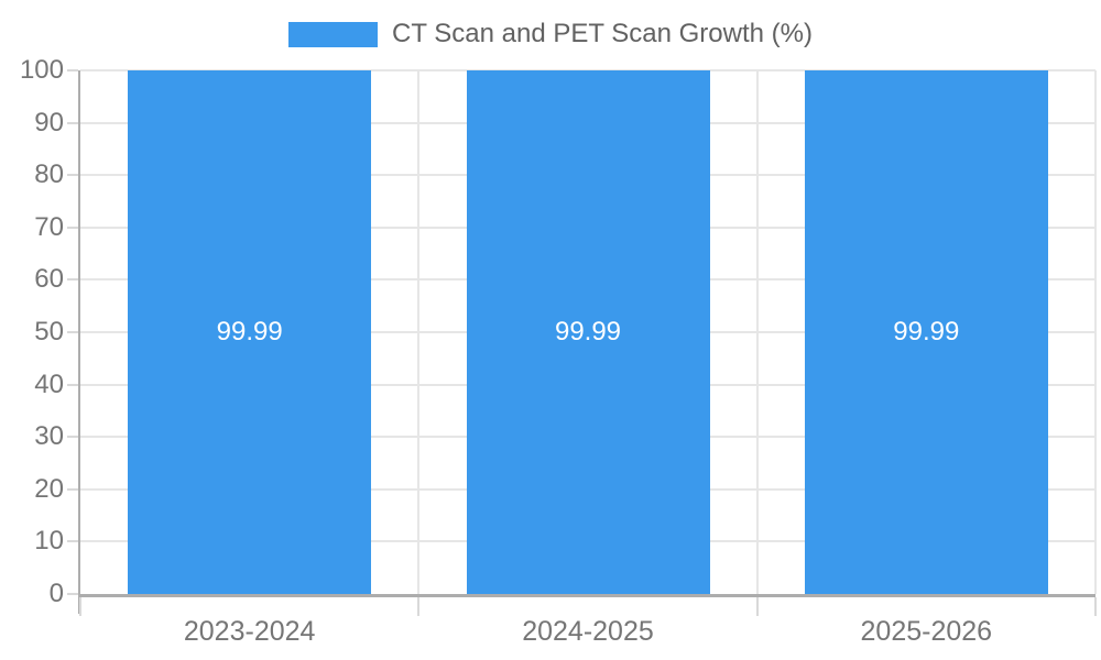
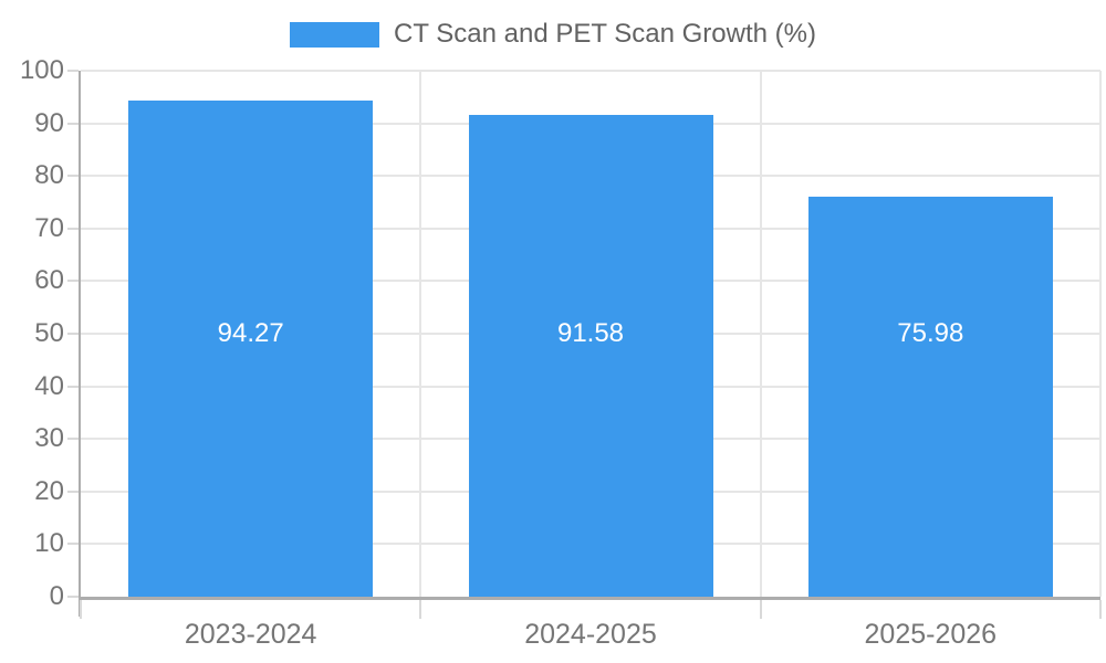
2023-2024: 99.99 -> 94.27
2024-2025: 99.99 -> 91.58
2025-2026: 99.99 -> 75.98
